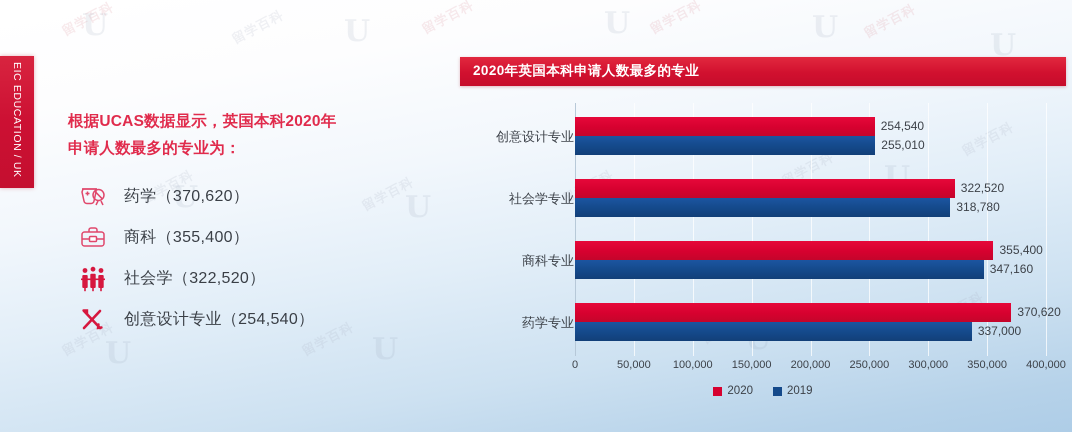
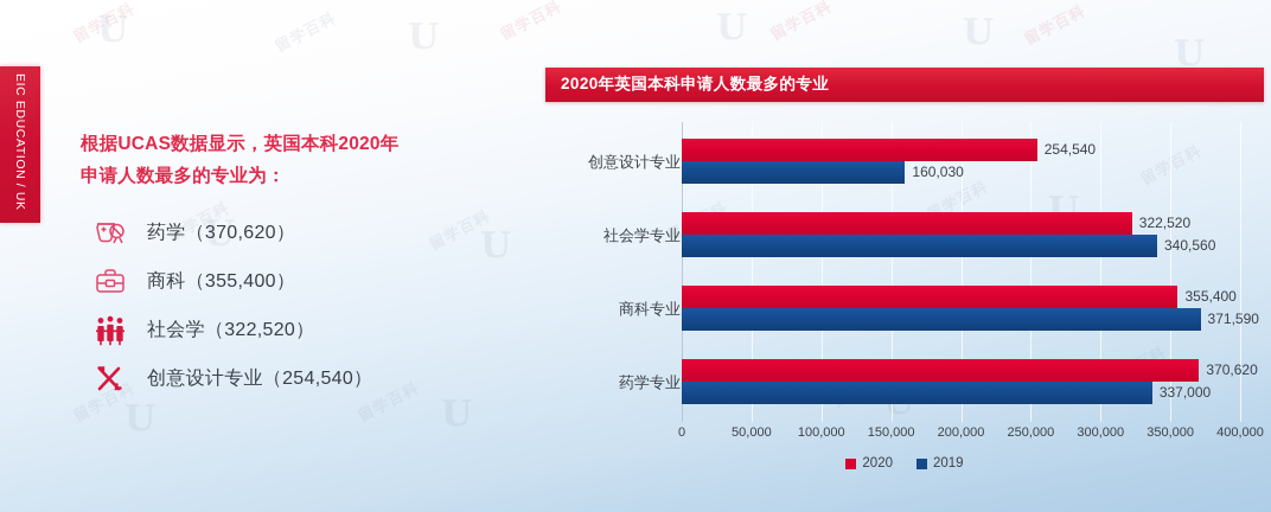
2019/创意设计专业: 255,010 -> 160,030
2019/社会学专业: 318,780 -> 340,560
2019/商科专业: 347,160 -> 371,590
